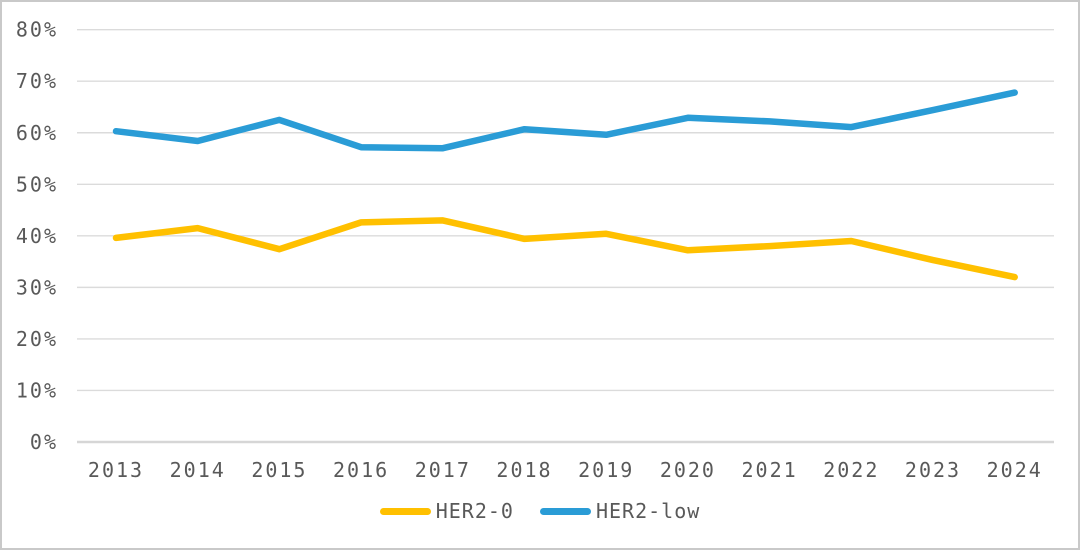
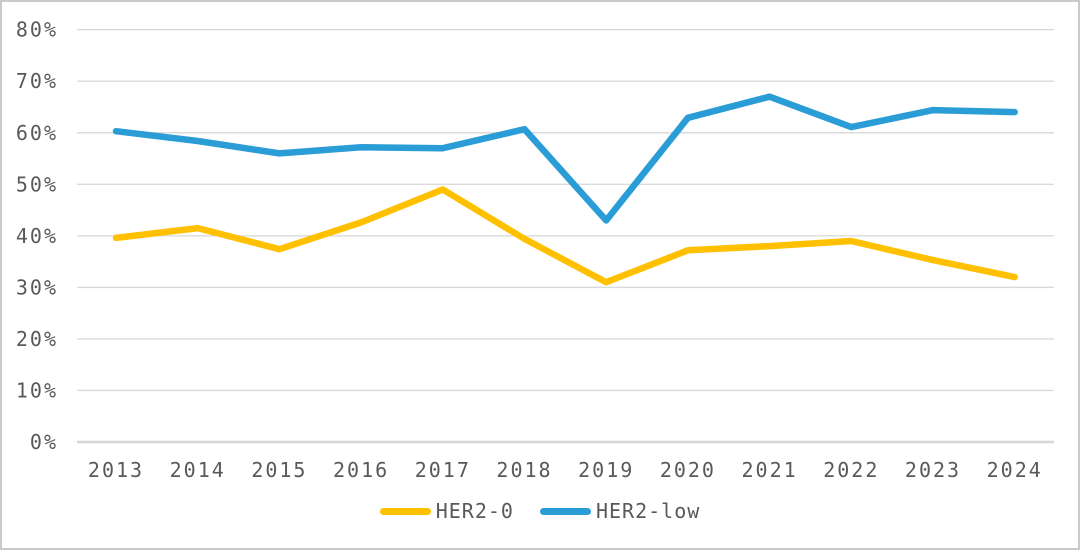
HER2-low/2015: 62% -> 56%
HER2-0/2017: 43% -> 49%
HER2-0/2019: 40% -> 31%
HER2-low/2019: 60% -> 43%
HER2-low/2021: 62% -> 67%
HER2-low/2024: 68% -> 64%
